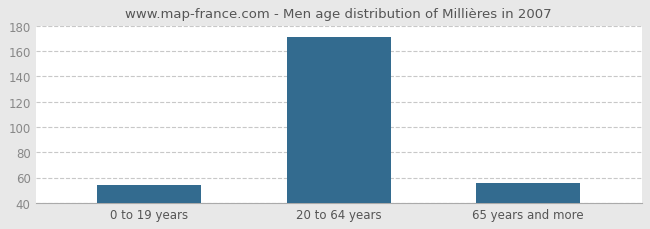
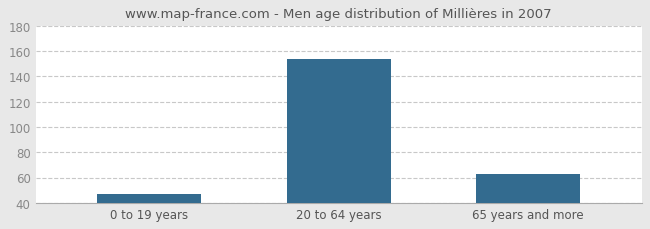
0 to 19 years: 54 -> 47
20 to 64 years: 171 -> 154
65 years and more: 56 -> 63
